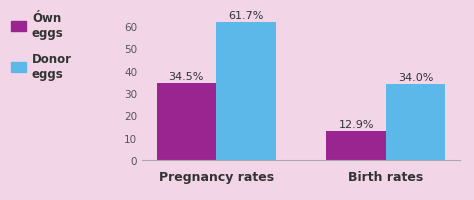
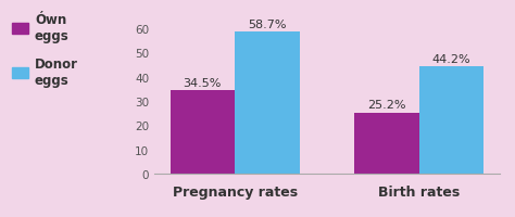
Donor eggs/Pregnancy rates: 61.7% -> 58.7%
Ówn eggs/Birth rates: 12.9% -> 25.2%
Donor eggs/Birth rates: 34.0% -> 44.2%
